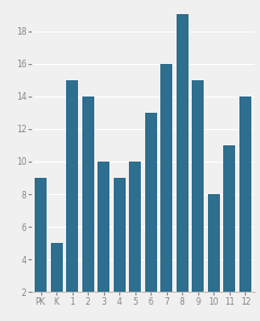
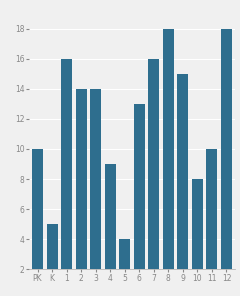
PK: 9 -> 10
1: 15 -> 16
3: 10 -> 14
5: 10 -> 4
8: 19 -> 18
11: 11 -> 10
12: 14 -> 18
